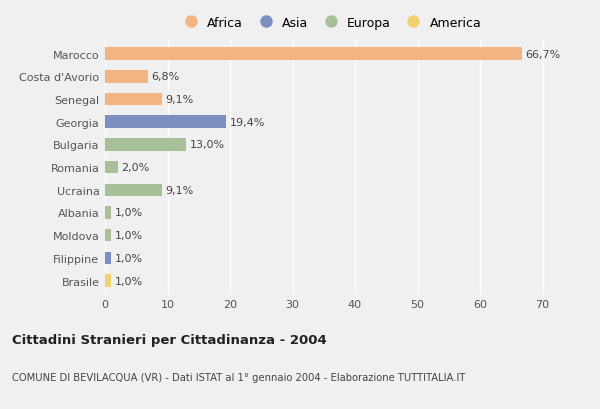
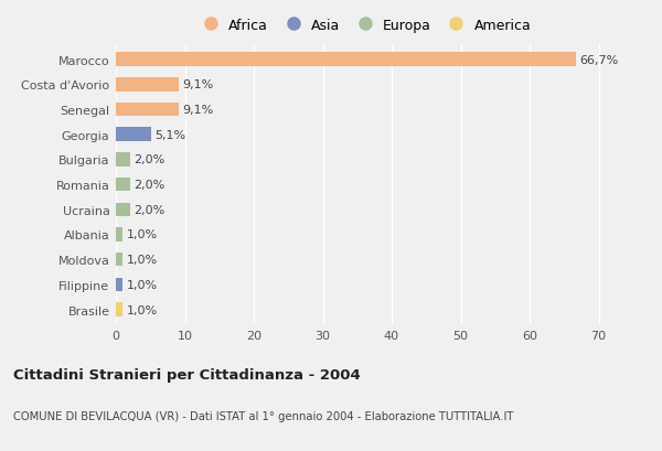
Costa d'Avorio: 6,8% -> 9,1%
Georgia: 19,4% -> 5,1%
Bulgaria: 13,0% -> 2,0%
Ucraina: 9,1% -> 2,0%
